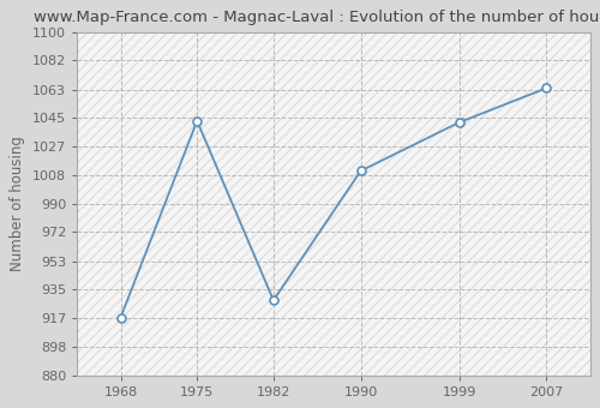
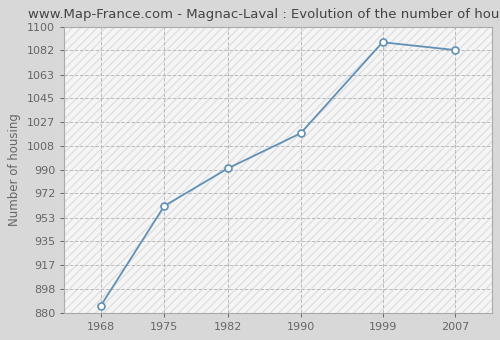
1968: 917 -> 885
1975: 1043 -> 962
1982: 928 -> 991
1990: 1011 -> 1018
1999: 1042 -> 1088
2007: 1064 -> 1082
